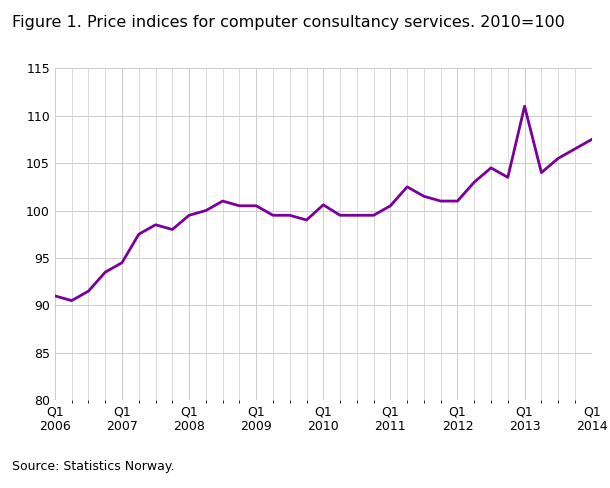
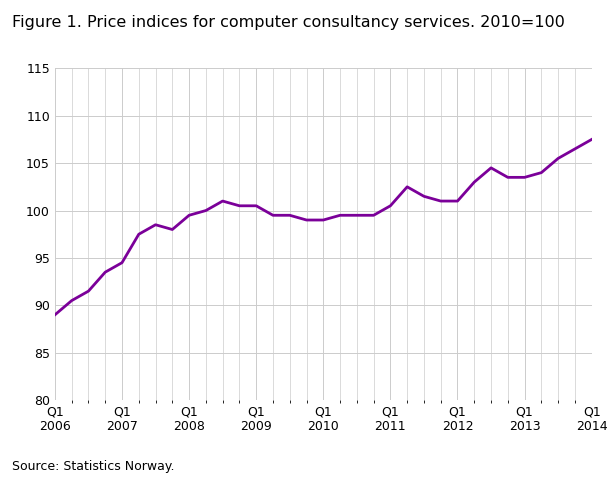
Q1 2006: 91.0 -> 89.0
Q1 2010: 100.6 -> 99.0
Q1 2013: 111.0 -> 103.5
